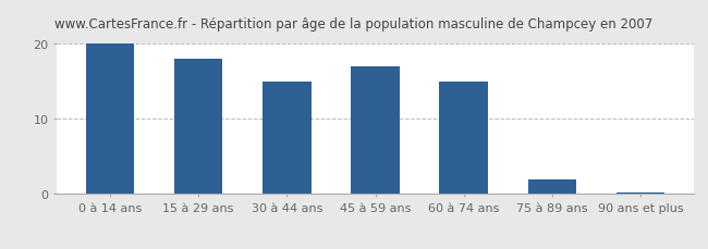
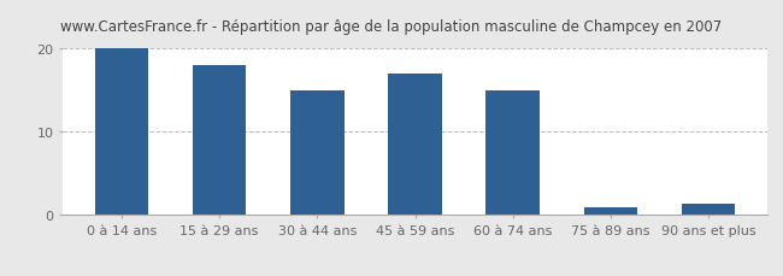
75 à 89 ans: 2.0 -> 1.0
90 ans et plus: 0.2 -> 1.4
